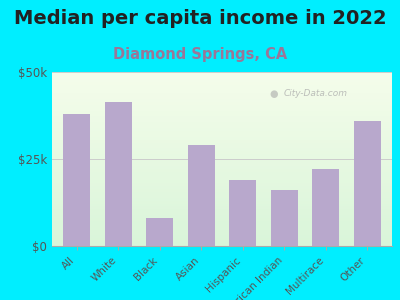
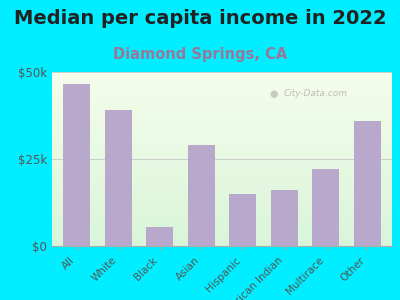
All: $38.0k -> $46.5k
White: $41.5k -> $39.0k
Black: $8.0k -> $5.5k
Hispanic: $19.0k -> $15.0k
